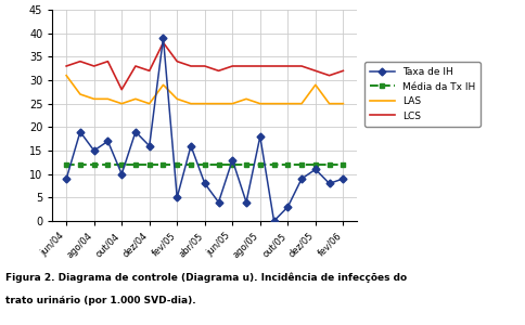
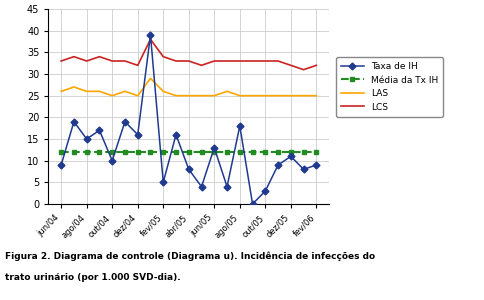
LAS/jun/04: 31 -> 26
LCS/out/04: 28 -> 33
LAS/dez/05: 29 -> 25
